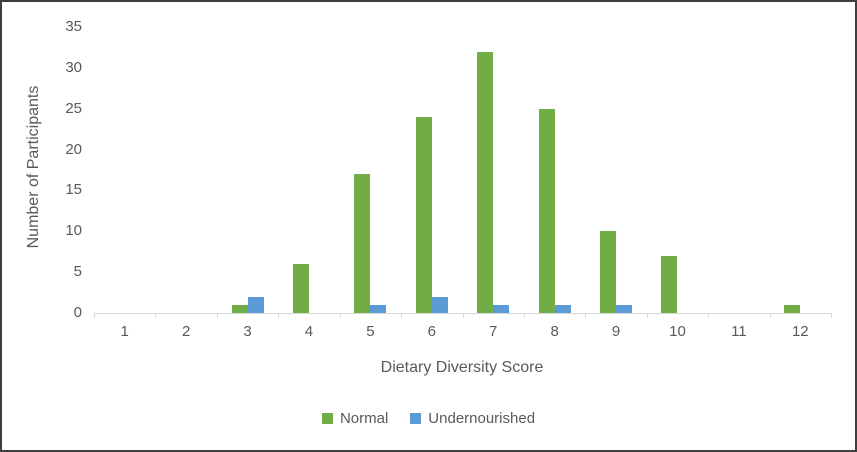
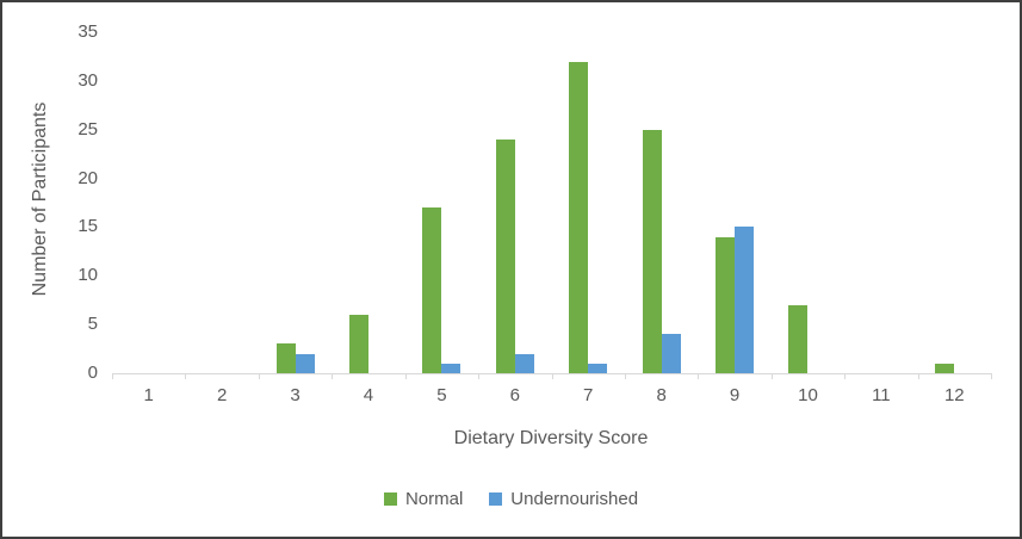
Normal/3: 1 -> 3
Undernourished/8: 1 -> 4
Normal/9: 10 -> 14
Undernourished/9: 1 -> 15
